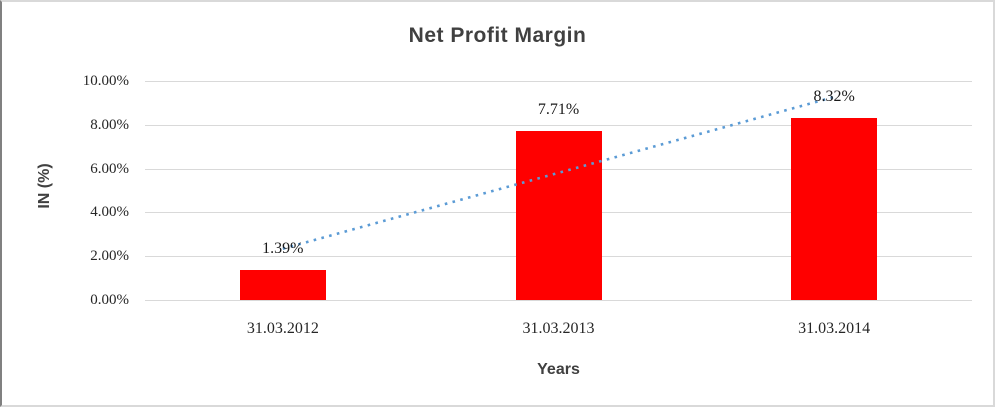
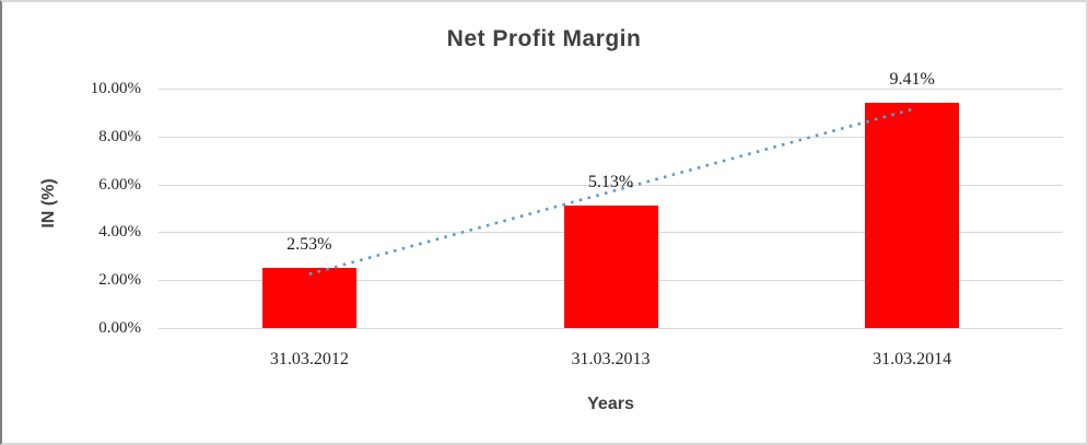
31.03.2012: 1.39% -> 2.53%
31.03.2013: 7.71% -> 5.13%
31.03.2014: 8.32% -> 9.41%
